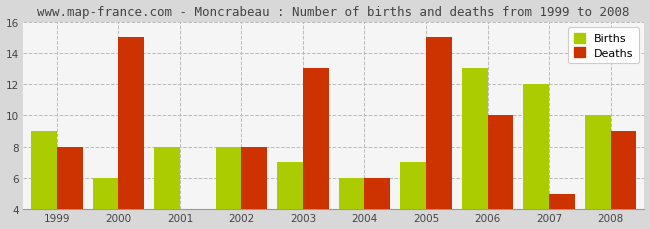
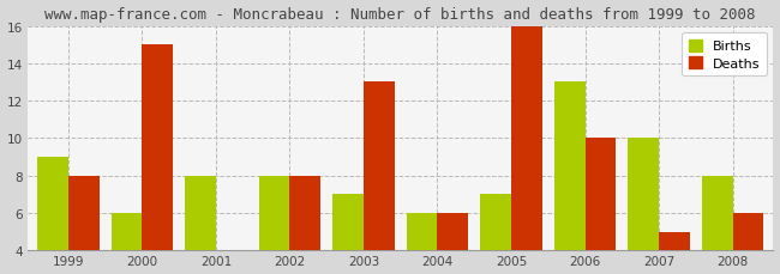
Deaths/2005: 15 -> 16
Births/2007: 12 -> 10
Births/2008: 10 -> 8
Deaths/2008: 9 -> 6
